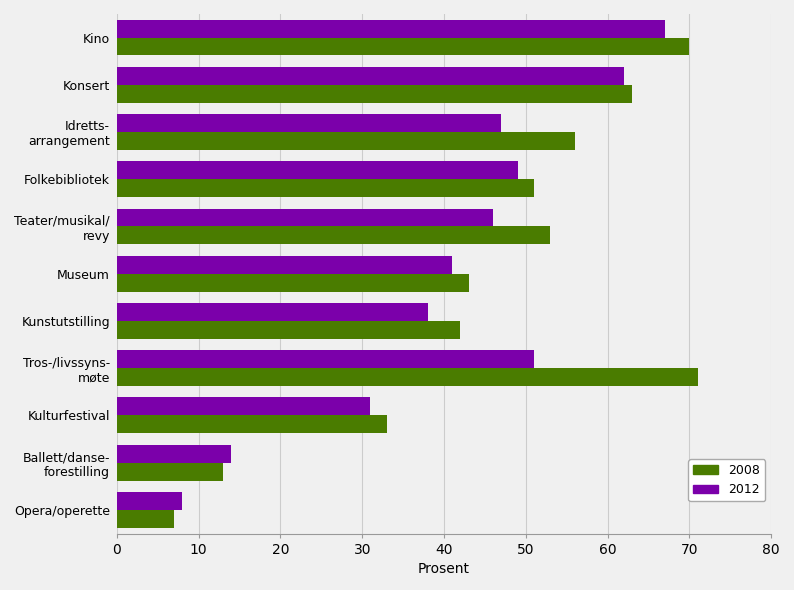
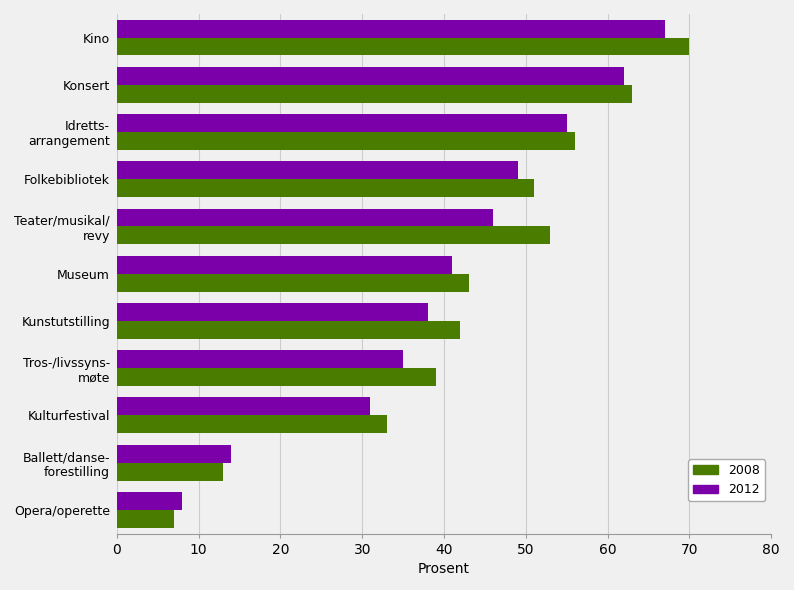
2012/Idretts- arrangement: 47 -> 55
2012/Tros-/livssyns- møte: 51 -> 35
2008/Tros-/livssyns- møte: 71 -> 39
